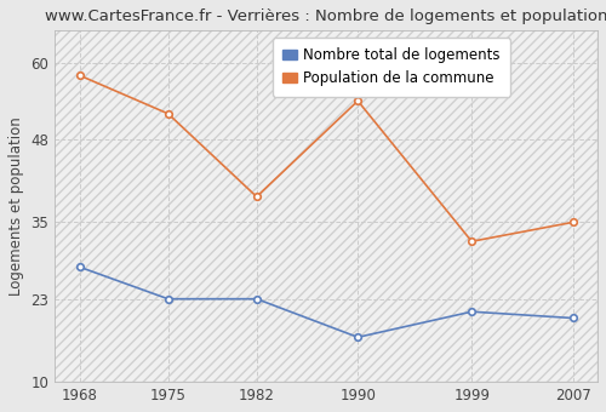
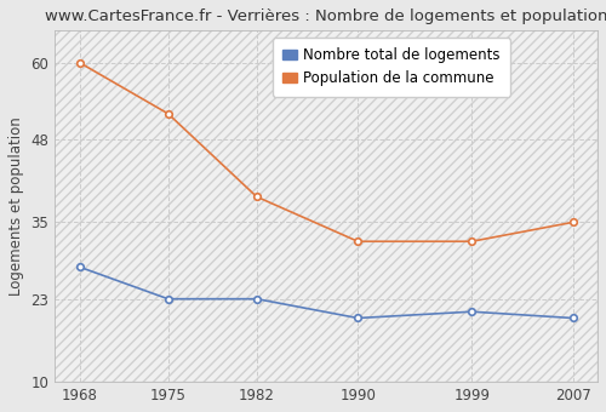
Population de la commune/1968: 58 -> 60
Nombre total de logements/1990: 17 -> 20
Population de la commune/1990: 54 -> 32
